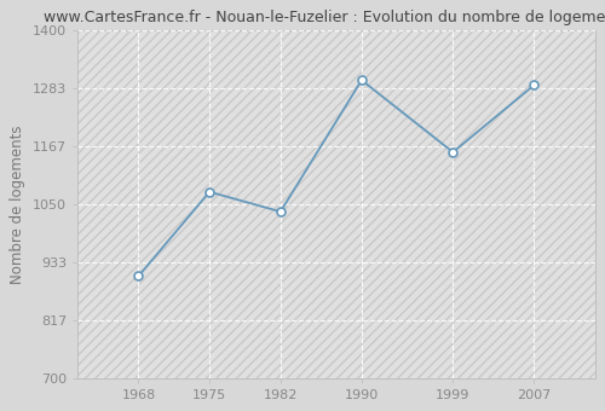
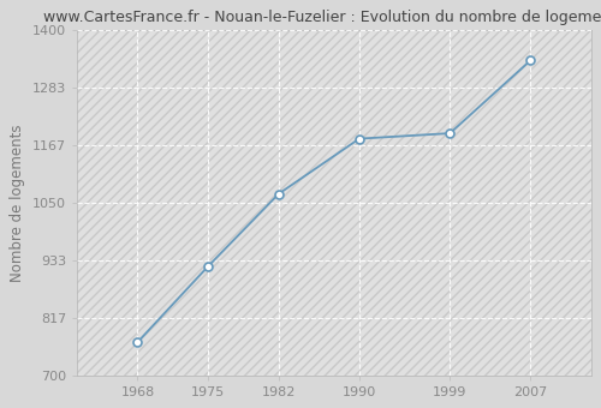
1968: 905 -> 767
1975: 1075 -> 921
1982: 1035 -> 1068
1990: 1300 -> 1180
1999: 1155 -> 1191
2007: 1290 -> 1339
